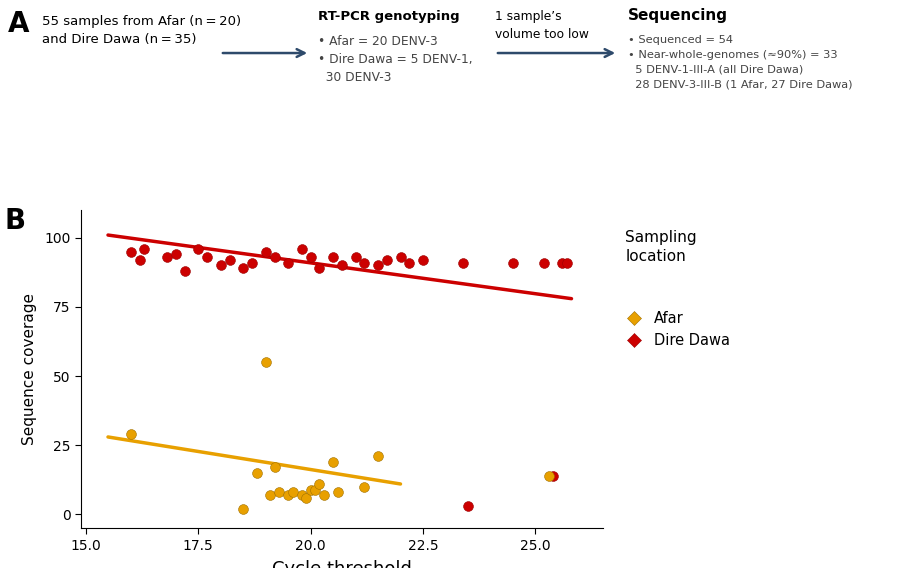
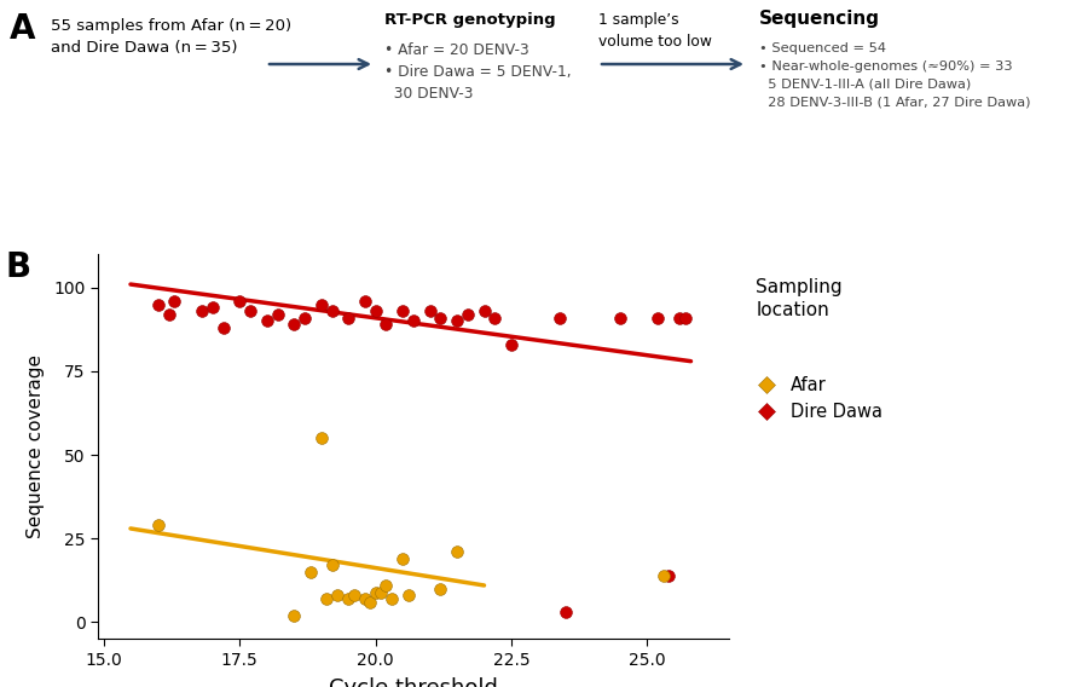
Dire Dawa/22.5: 92 -> 83
